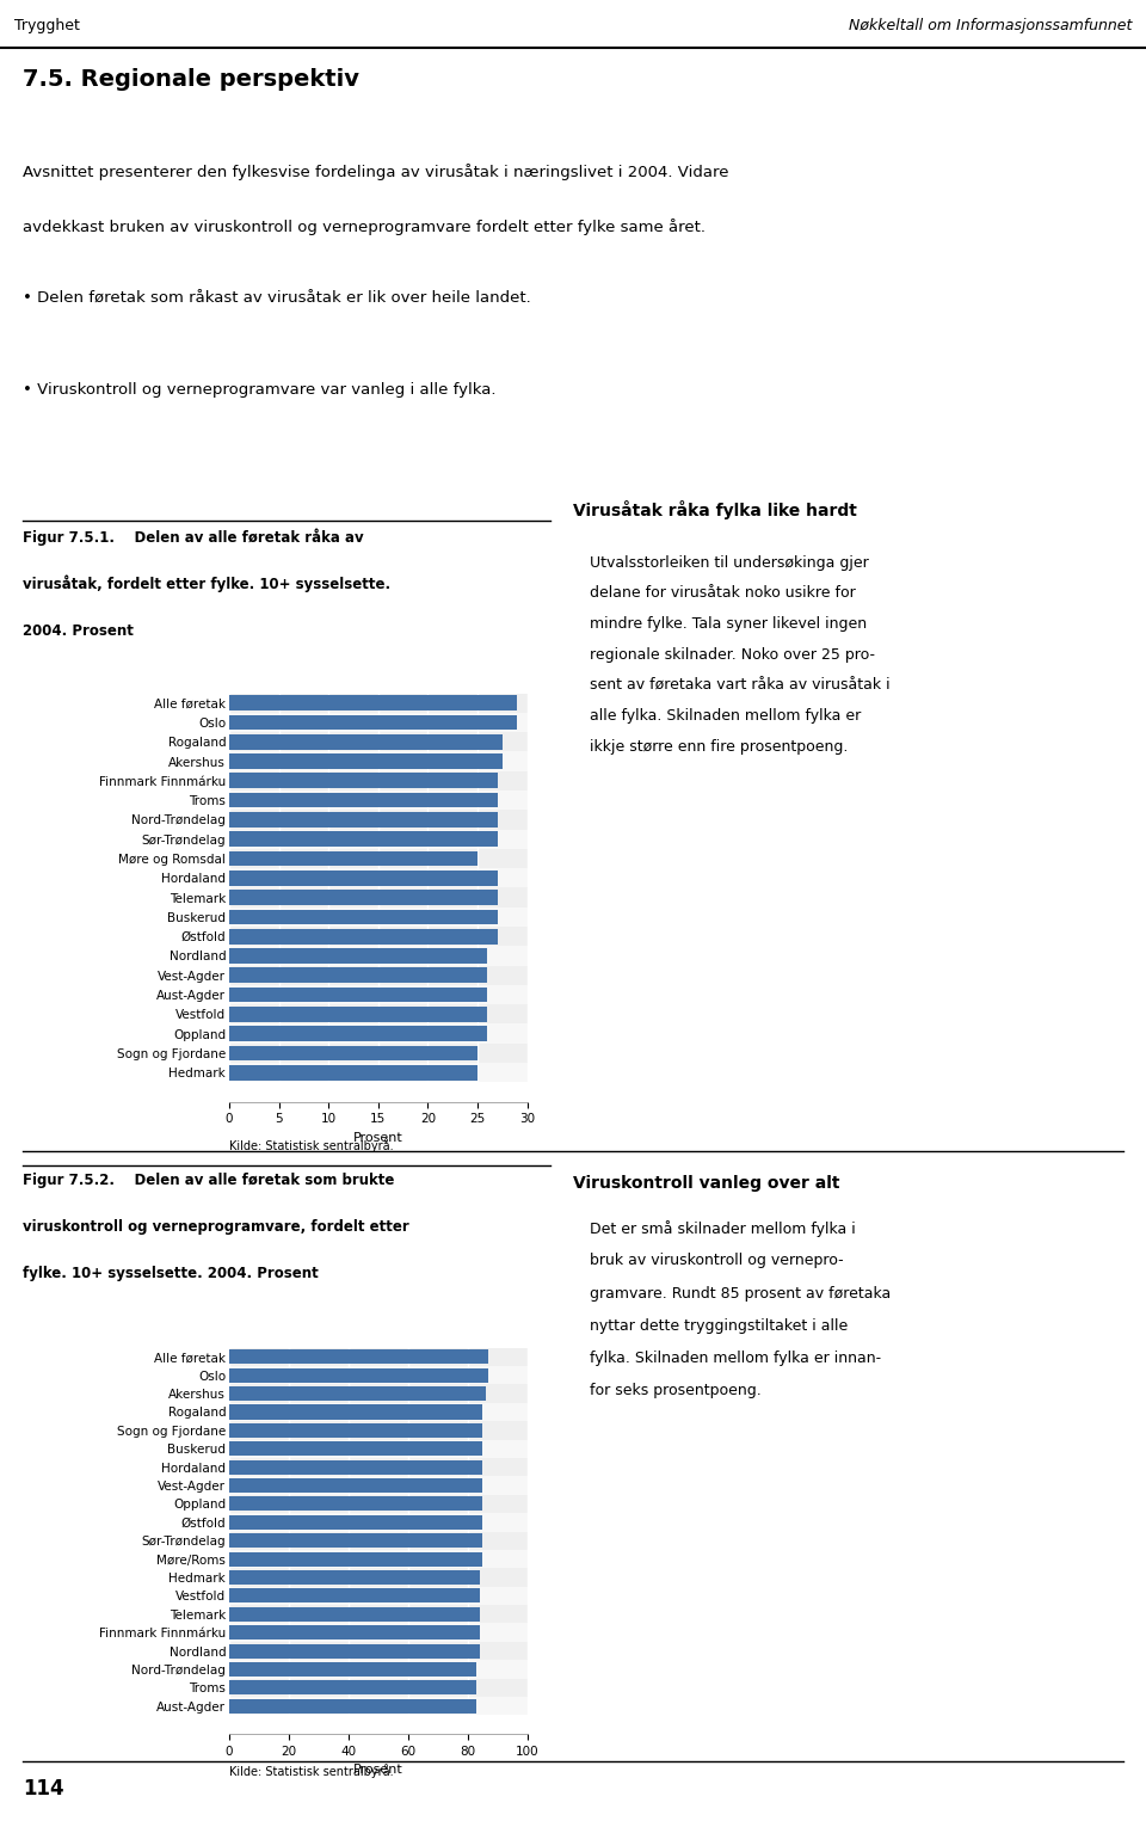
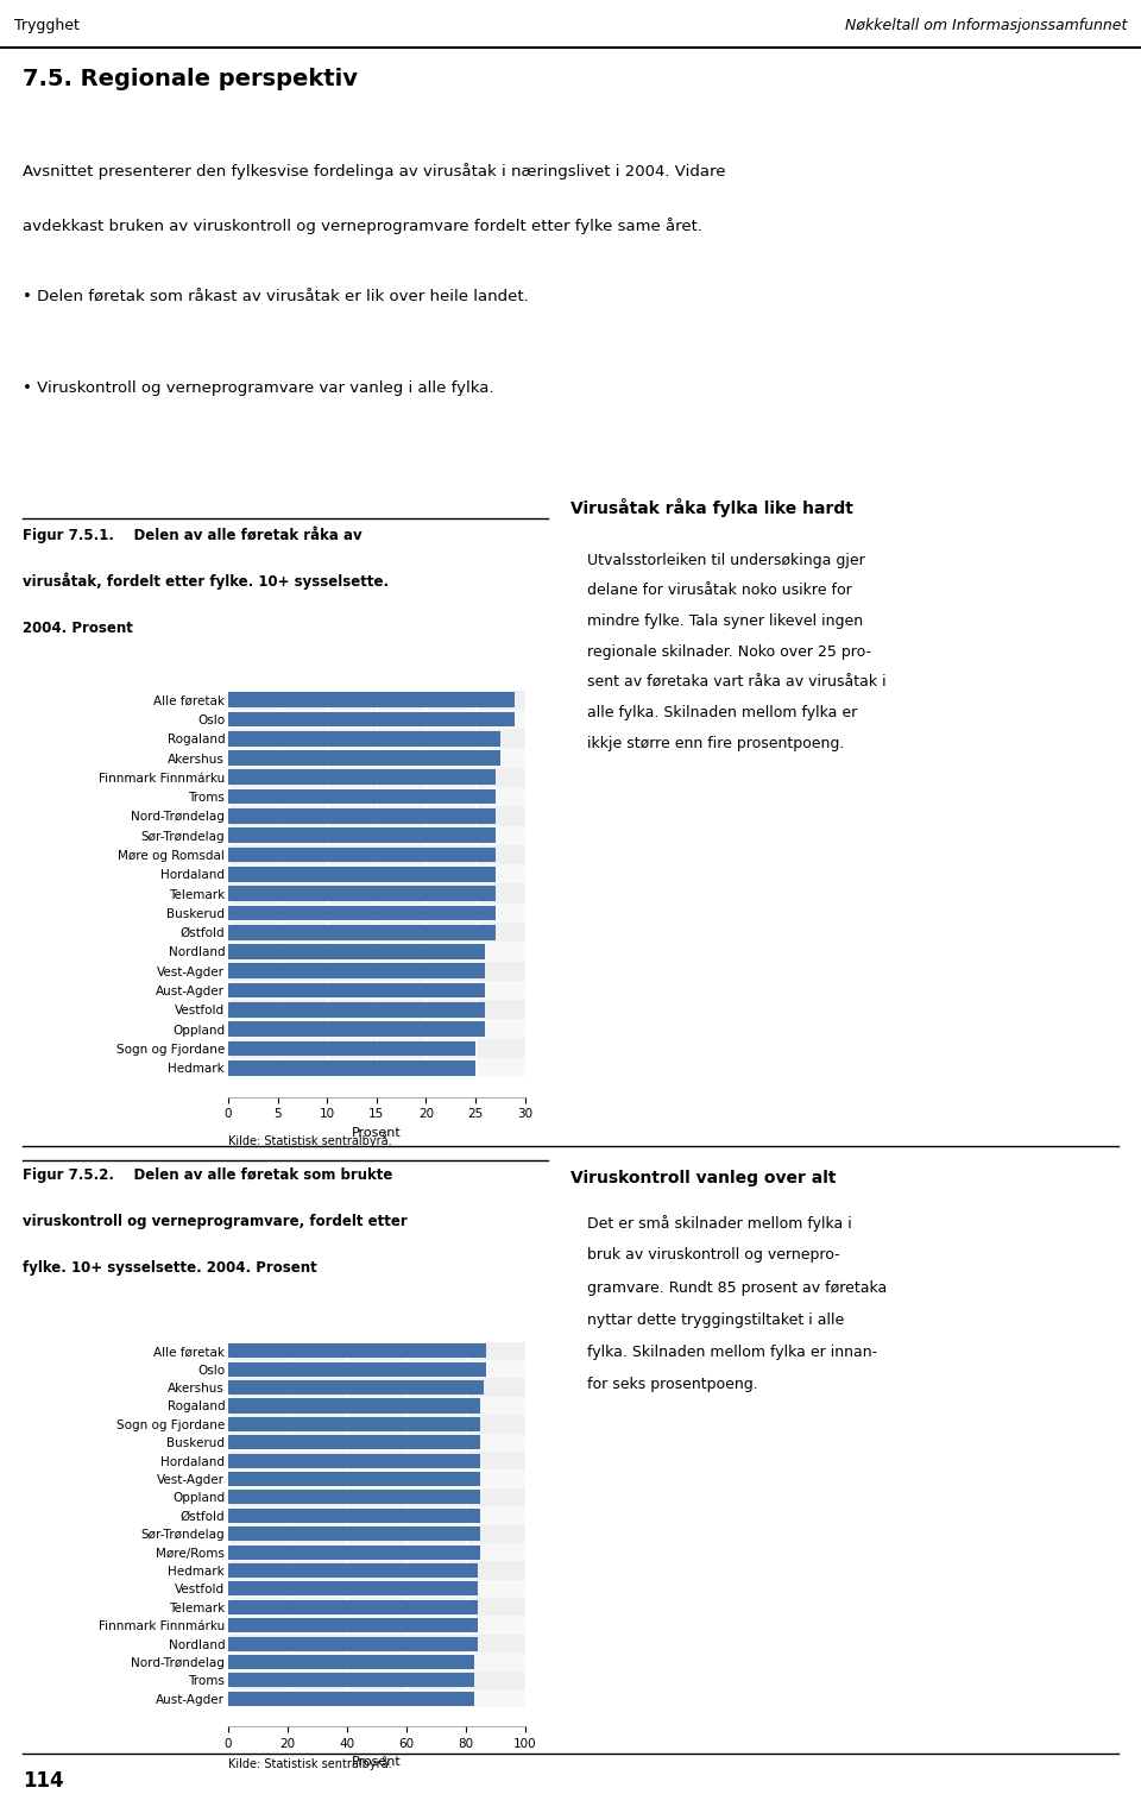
Møre og Romsdal: 25.0 -> 27.0
